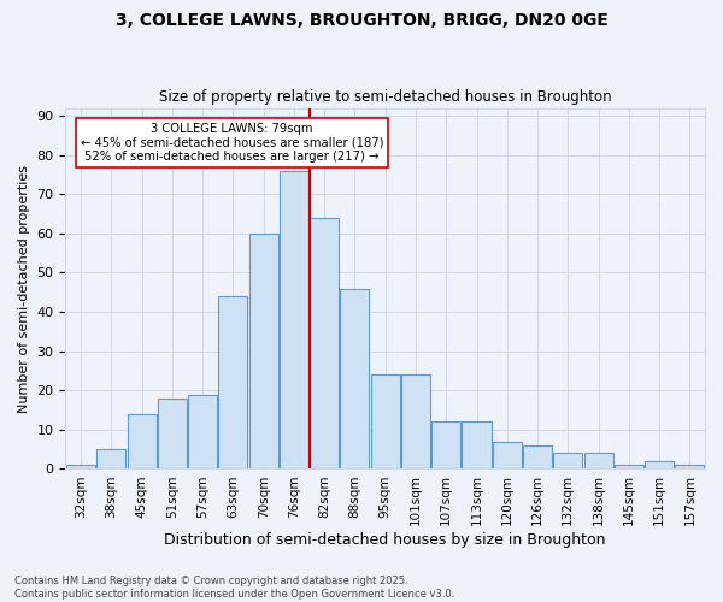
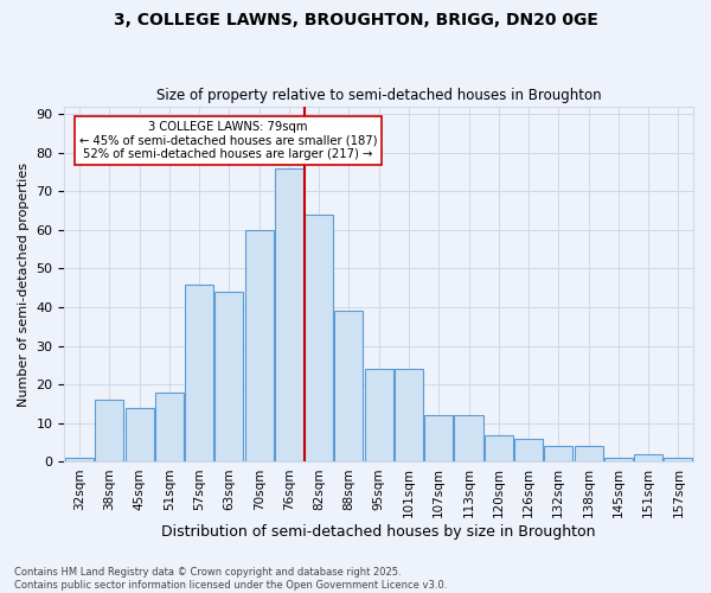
38sqm: 5 -> 16
57sqm: 19 -> 46
88sqm: 46 -> 39
